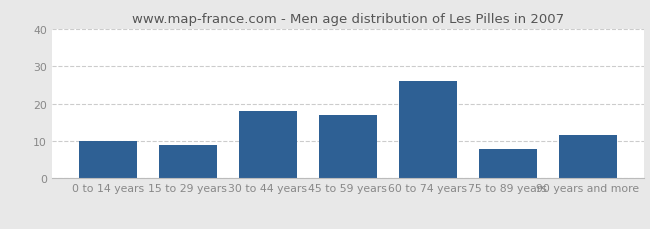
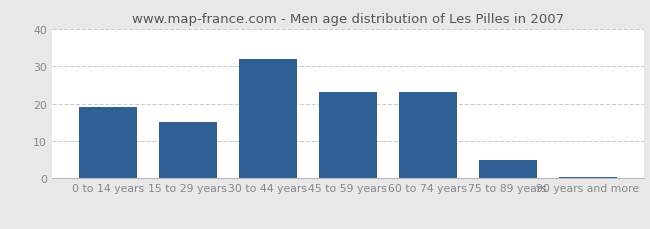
0 to 14 years: 10.0 -> 19.0
15 to 29 years: 9.0 -> 15.0
30 to 44 years: 18.0 -> 32.0
45 to 59 years: 17.0 -> 23.0
60 to 74 years: 26.0 -> 23.0
75 to 89 years: 8.0 -> 5.0
90 years and more: 11.5 -> 0.5
